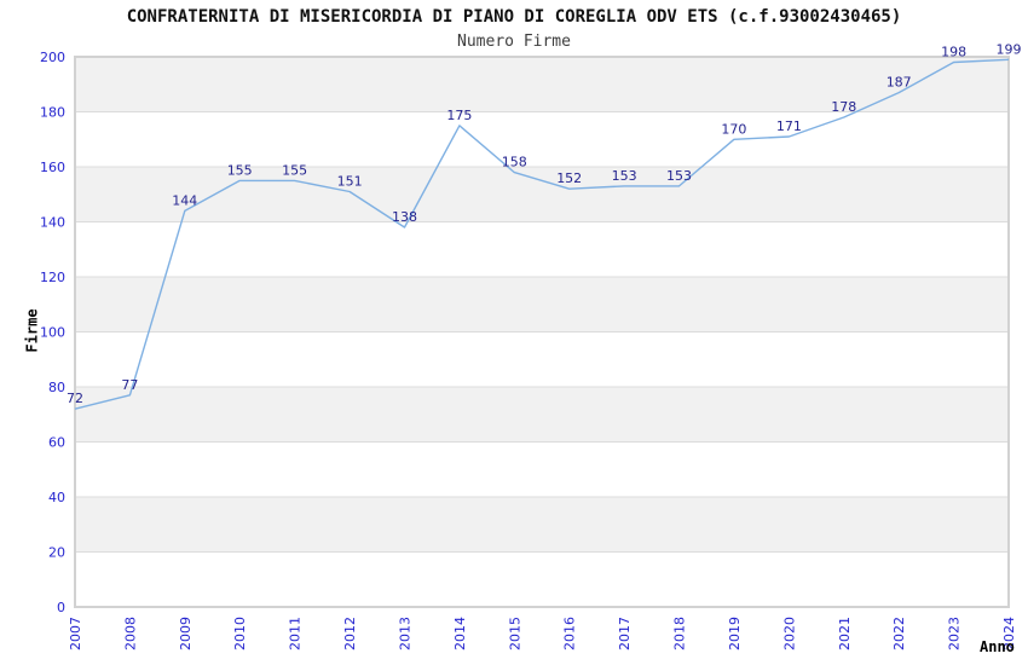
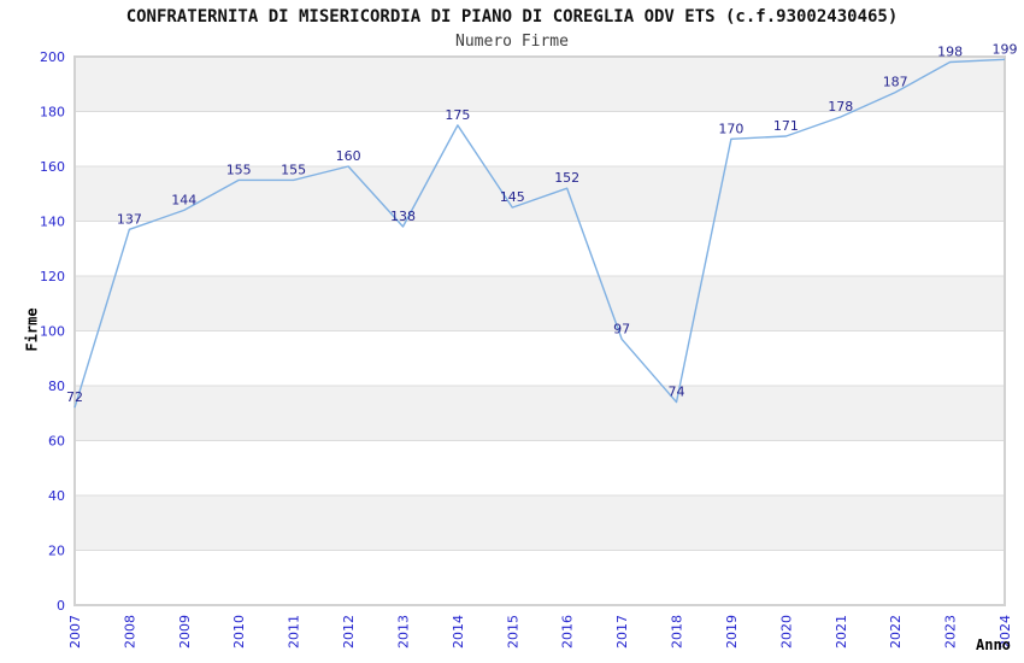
2008: 77 -> 137
2012: 151 -> 160
2015: 158 -> 145
2017: 153 -> 97
2018: 153 -> 74
